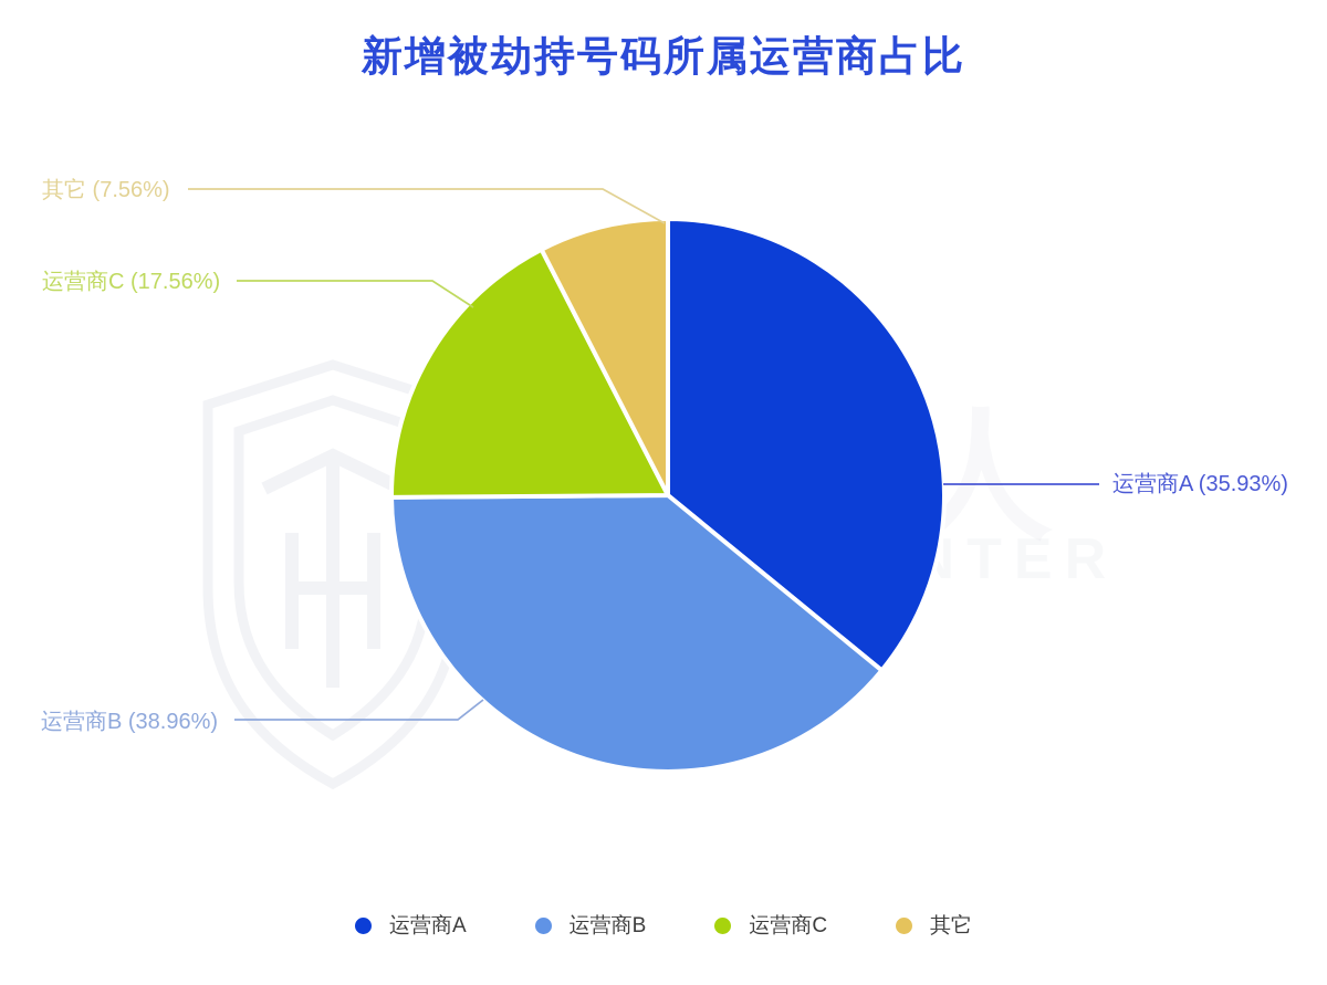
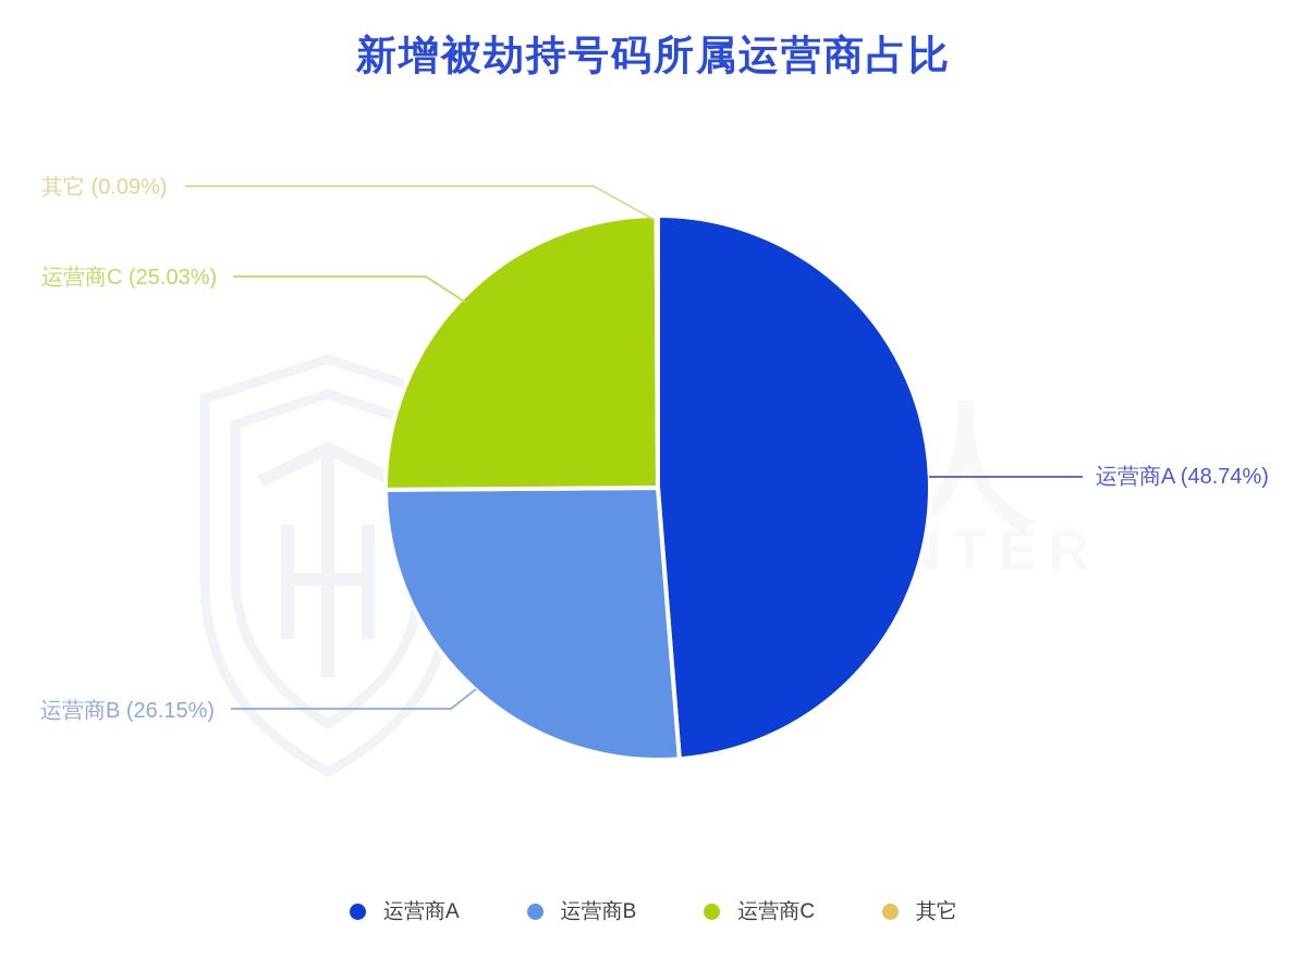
运营商A: 35.93% -> 48.74%
运营商B: 38.96% -> 26.15%
运营商C: 17.56% -> 25.03%
其它: 7.56% -> 0.09%
